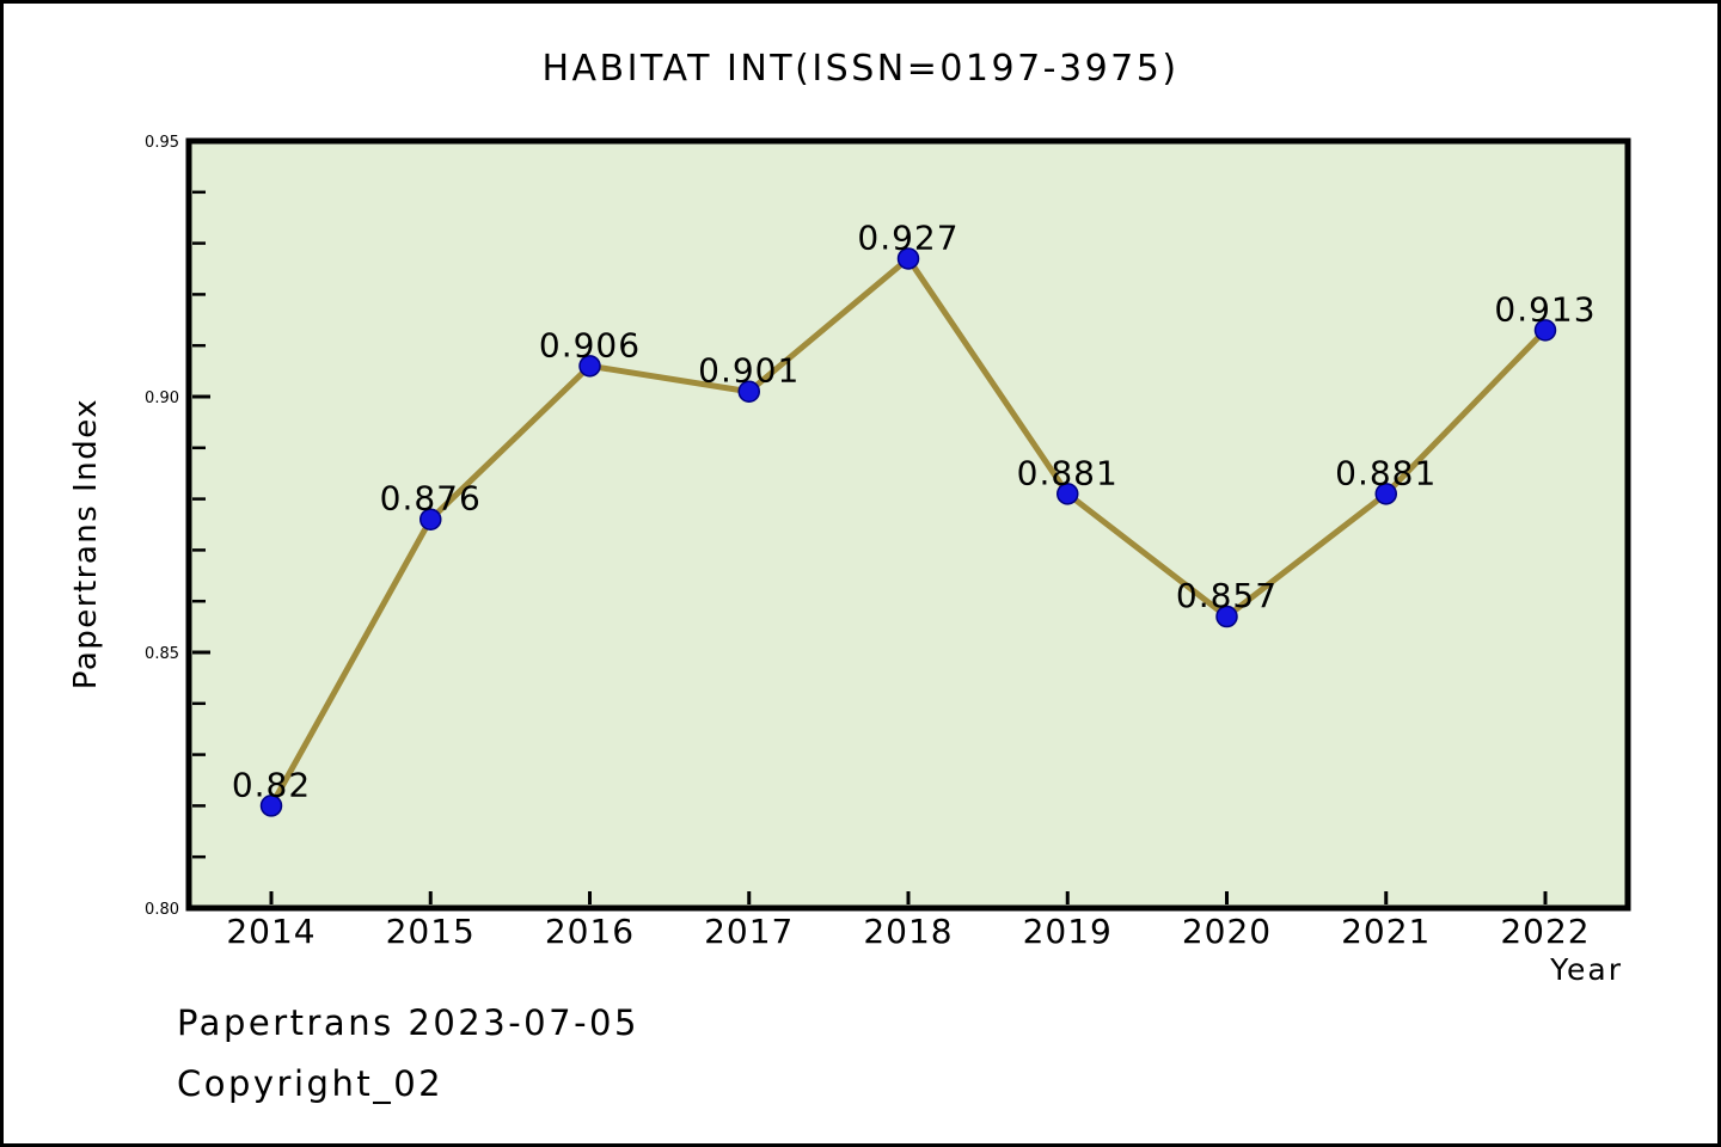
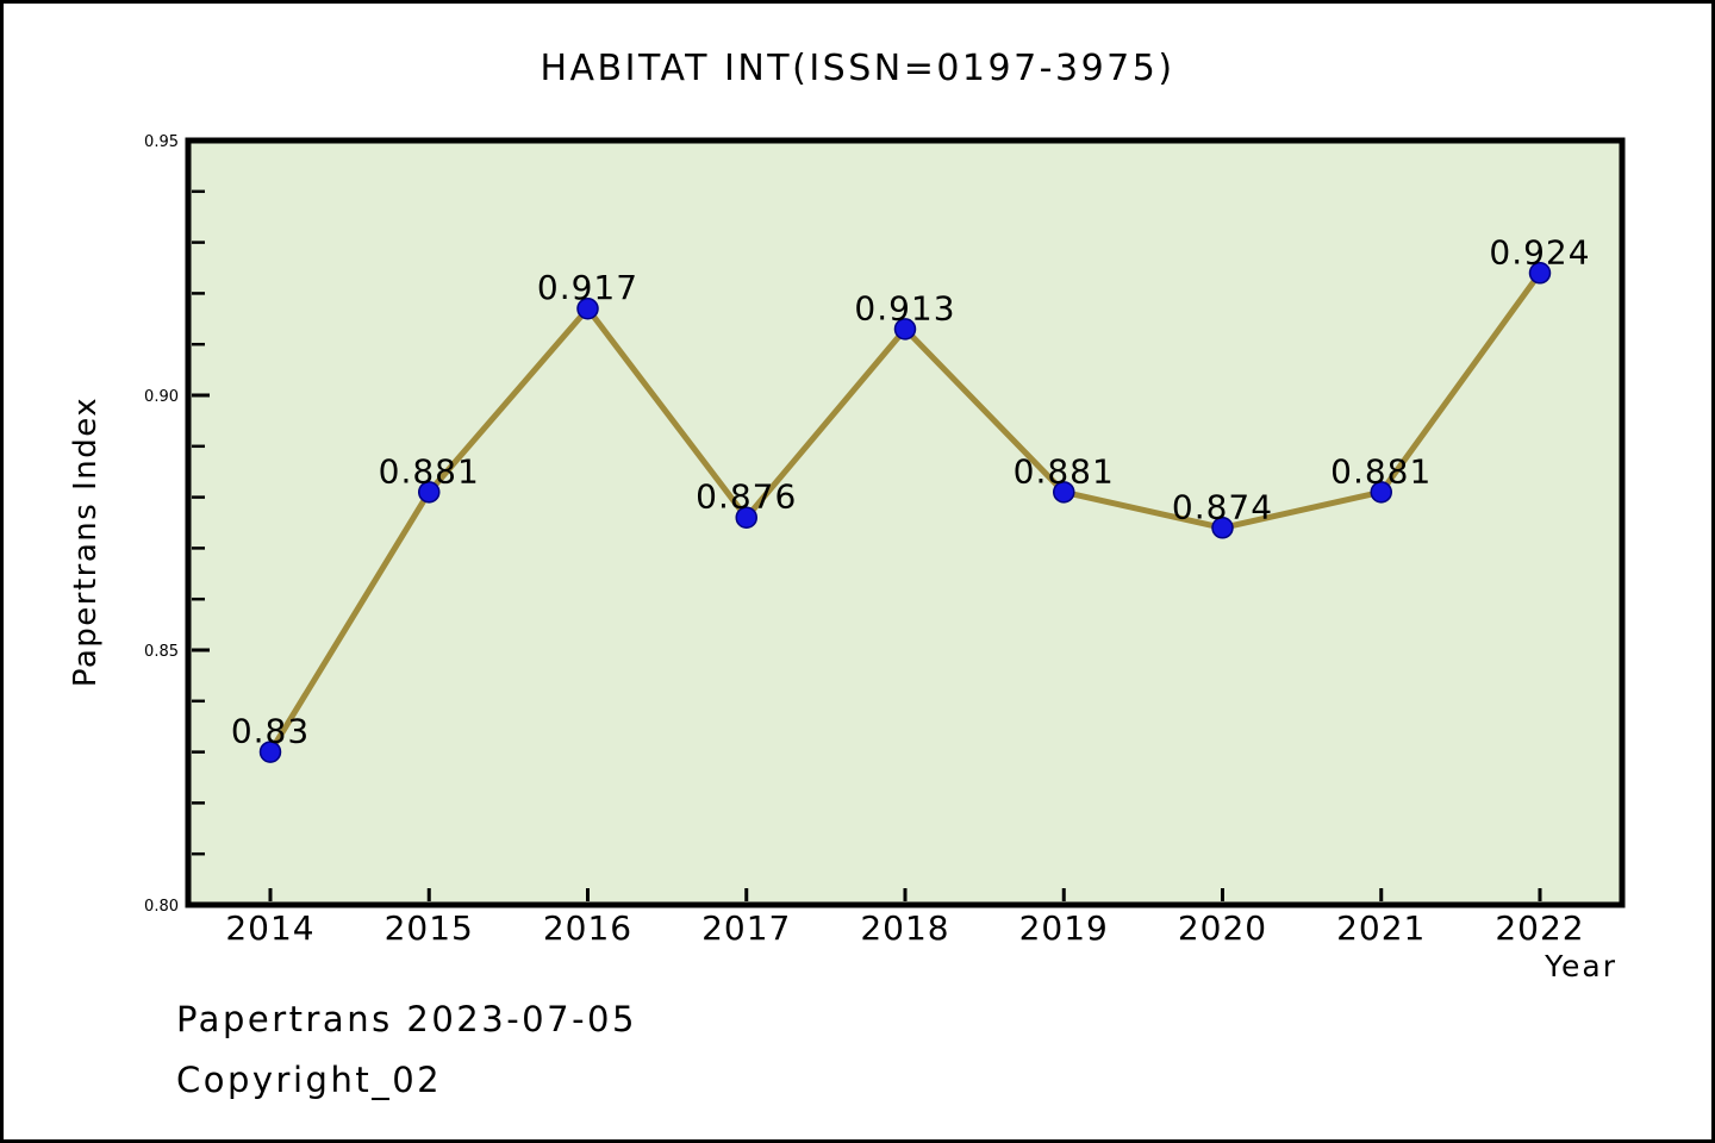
2014: 0.82 -> 0.83
2015: 0.876 -> 0.881
2016: 0.906 -> 0.917
2017: 0.901 -> 0.876
2018: 0.927 -> 0.913
2020: 0.857 -> 0.874
2022: 0.913 -> 0.924
